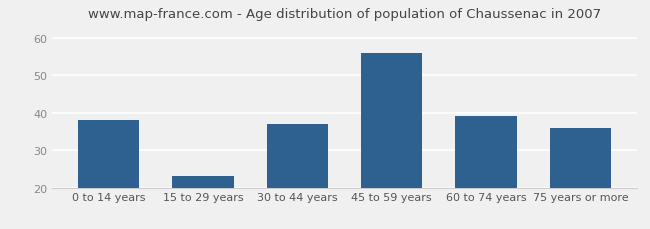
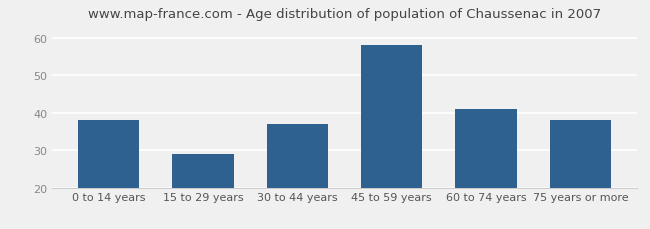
15 to 29 years: 23 -> 29
45 to 59 years: 56 -> 58
60 to 74 years: 39 -> 41
75 years or more: 36 -> 38
